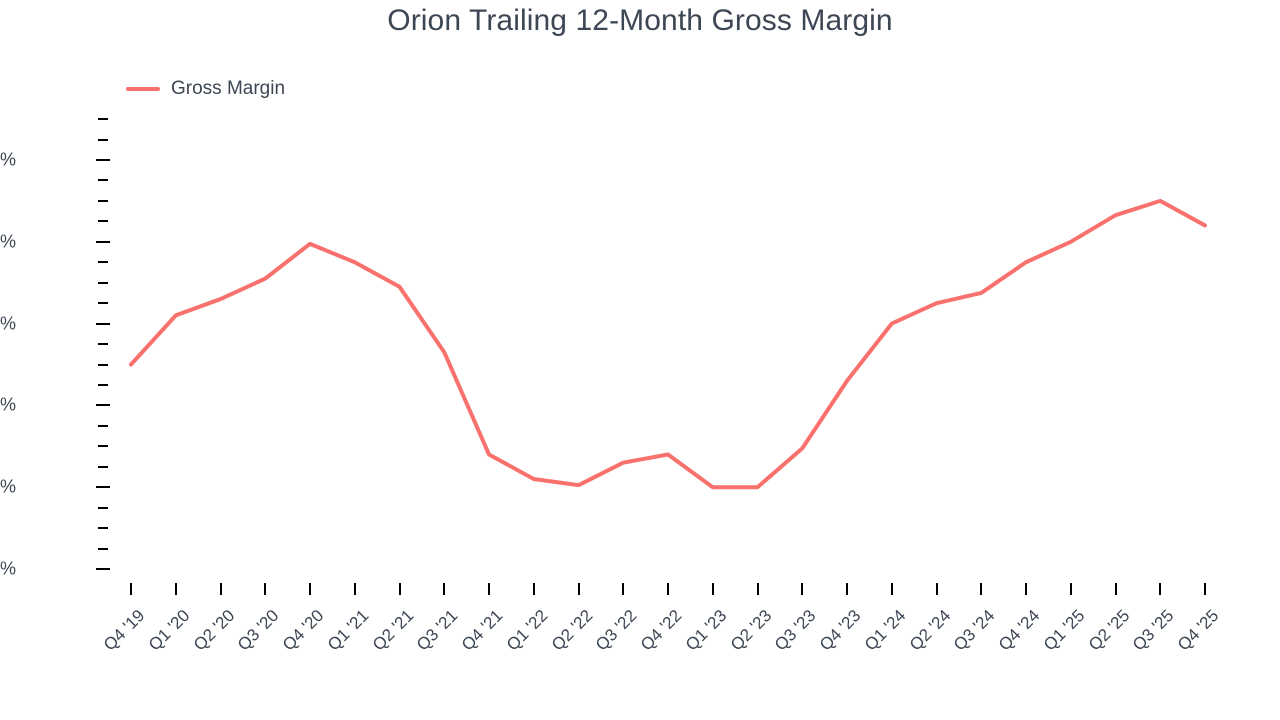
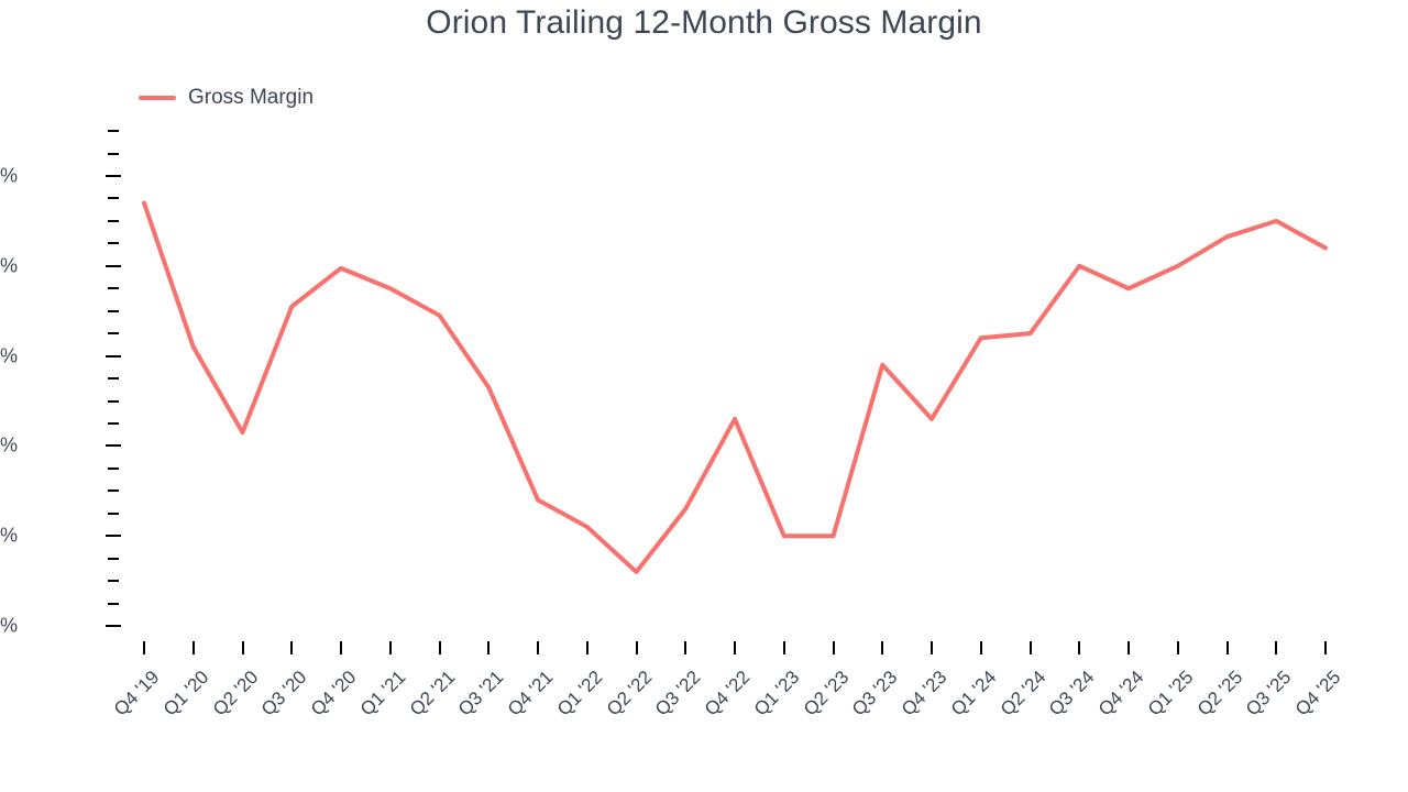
Q4 '19: 9.0% -> 13.4%
Q2 '20: 10.6% -> 8.3%
Q2 '22: 6.0% -> 5.2%
Q4 '22: 6.8% -> 8.6%
Q3 '23: 7.0% -> 9.8%
Q1 '24: 10.0% -> 10.4%
Q3 '24: 10.8% -> 12.0%
